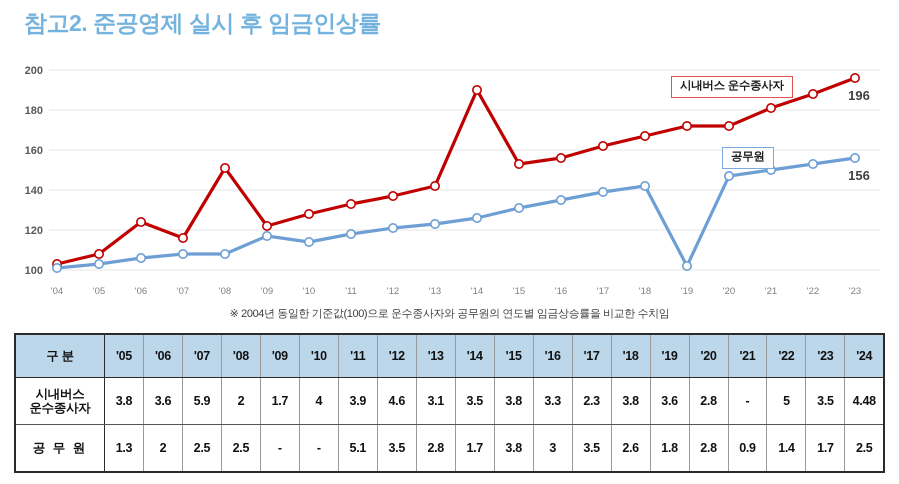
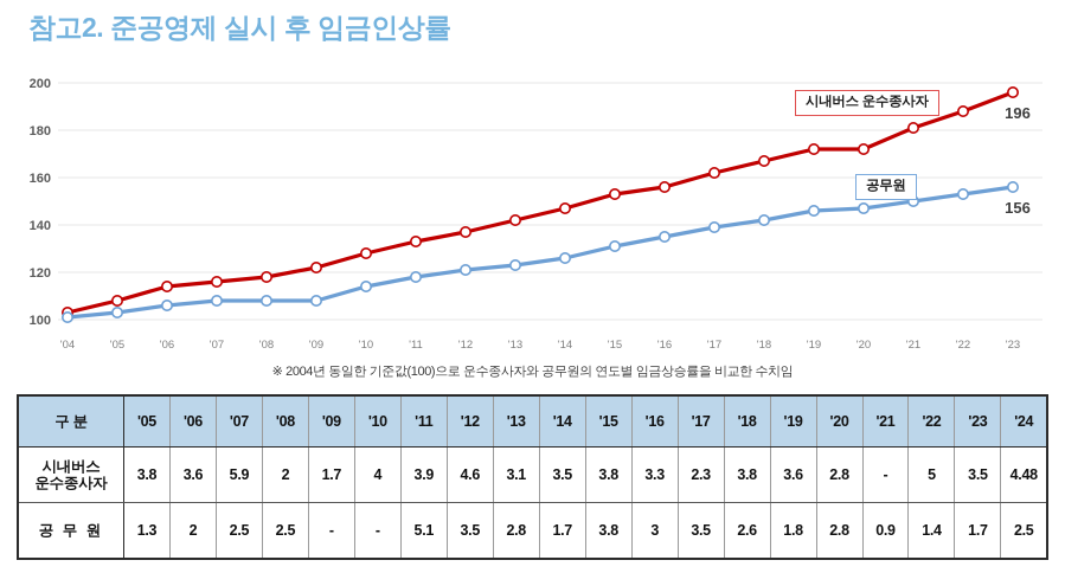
시내버스 운수종사자/'06: 124 -> 114
시내버스 운수종사자/'08: 151 -> 118
공무원/'09: 117 -> 108
시내버스 운수종사자/'14: 190 -> 147
공무원/'19: 102 -> 146
